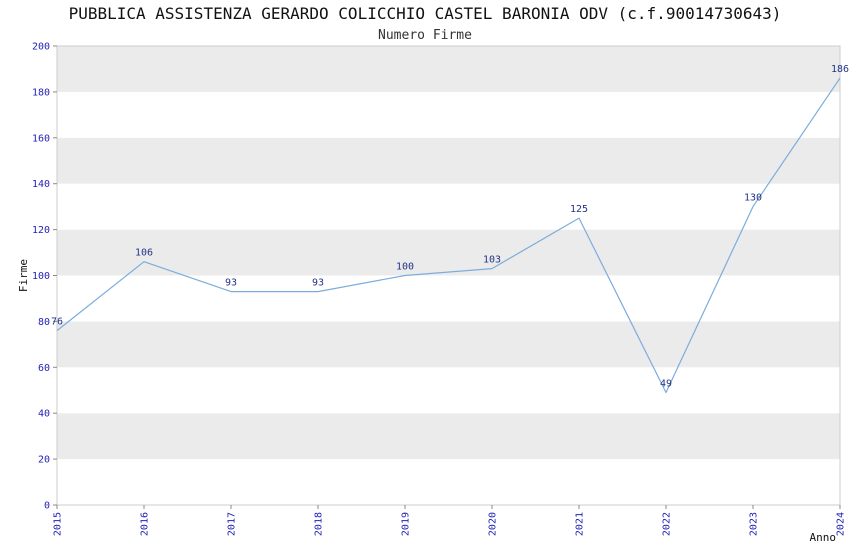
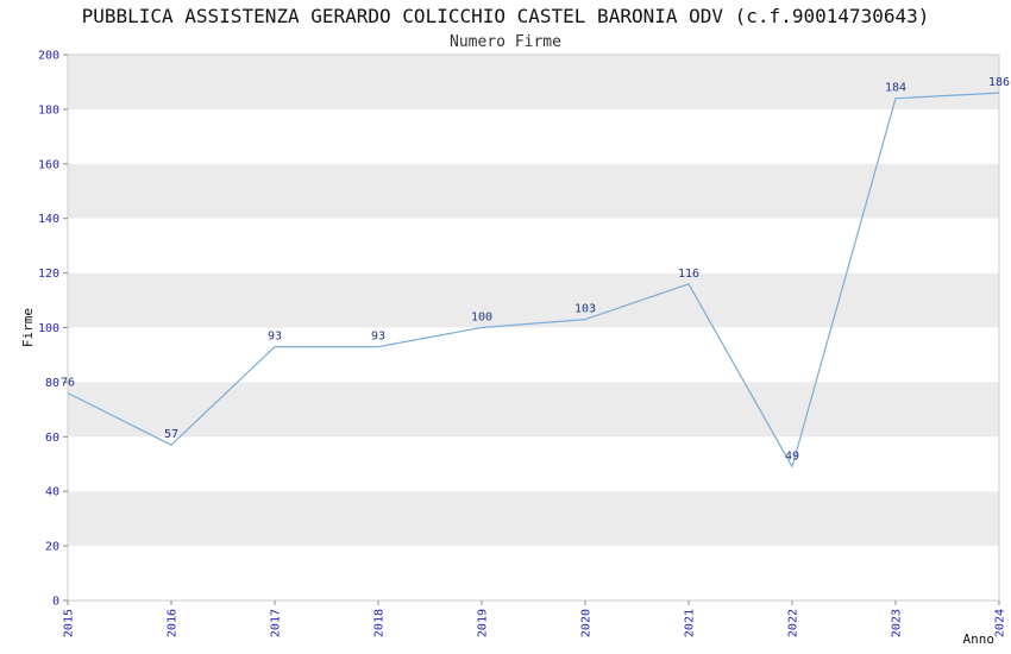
2016: 106 -> 57
2021: 125 -> 116
2023: 130 -> 184
